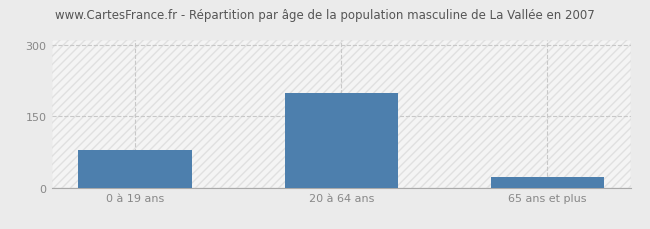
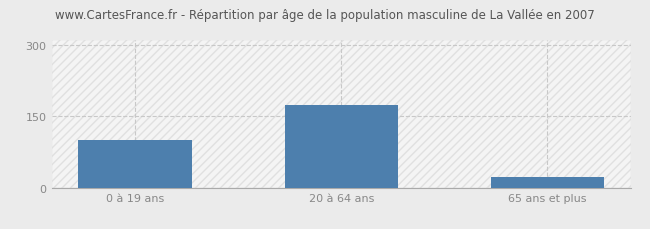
0 à 19 ans: 80 -> 100
20 à 64 ans: 200 -> 174
